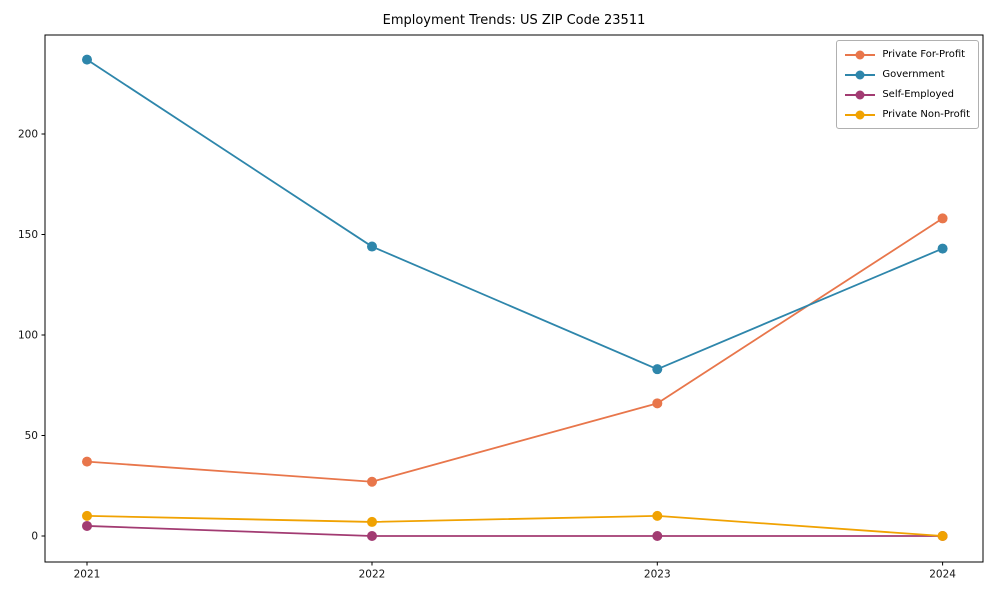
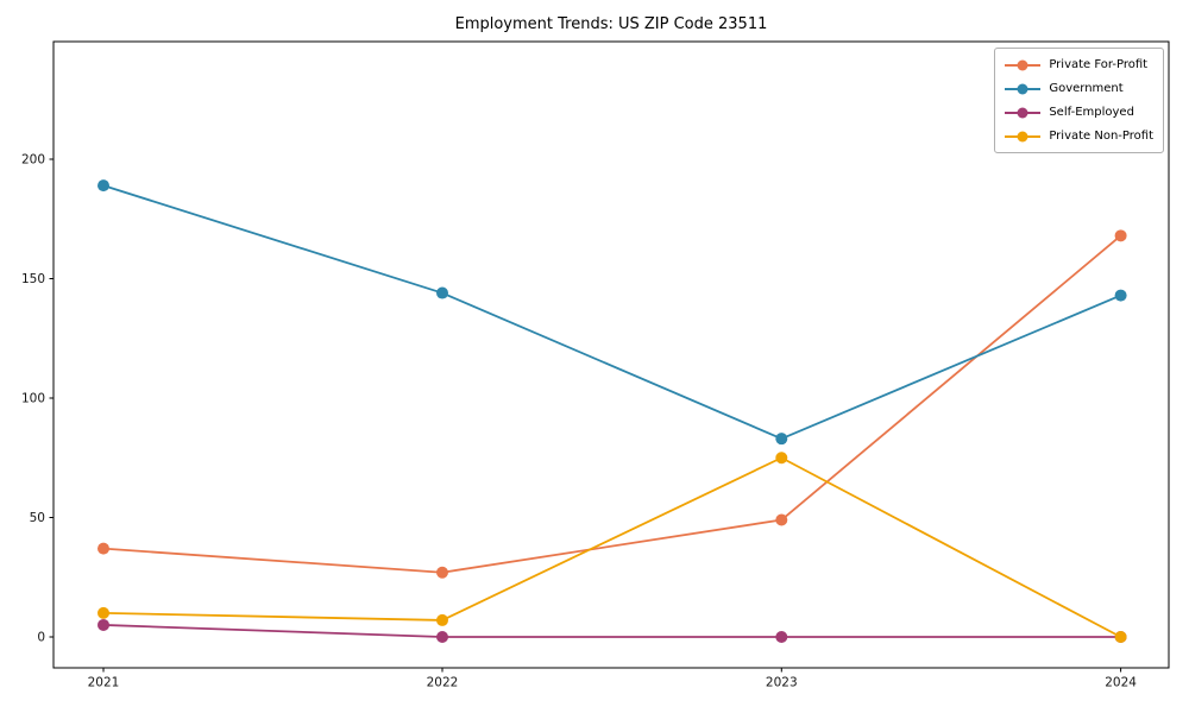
Government/2021: 237 -> 189
Private For-Profit/2023: 66 -> 49
Private Non-Profit/2023: 10 -> 75
Private For-Profit/2024: 158 -> 168
